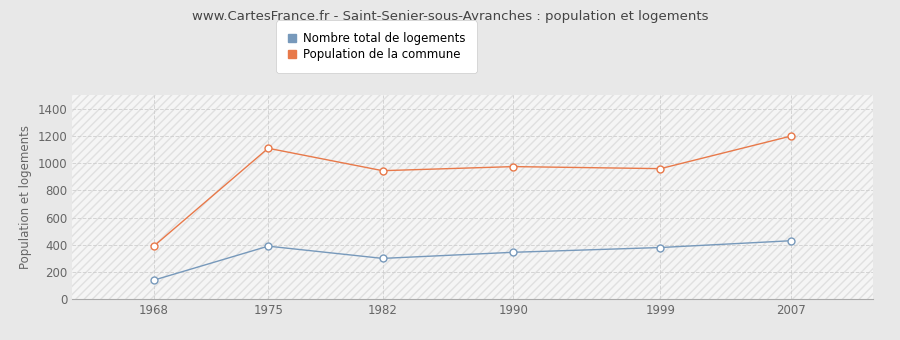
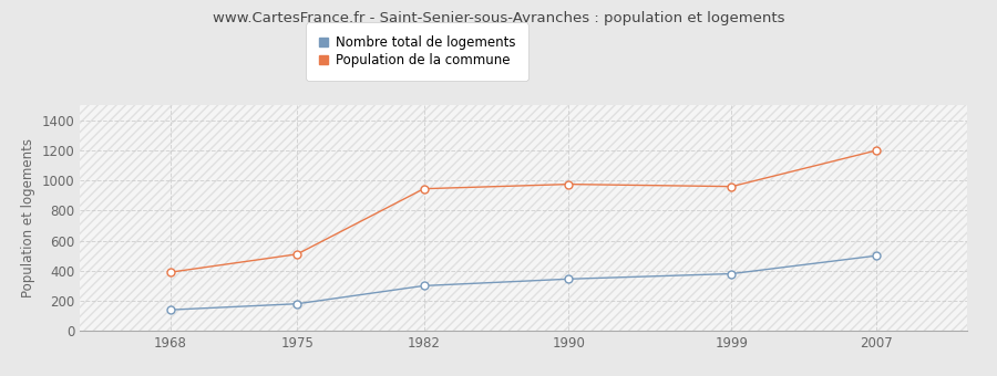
Nombre total de logements/1975: 390 -> 180
Population de la commune/1975: 1110 -> 510
Nombre total de logements/2007: 430 -> 500
